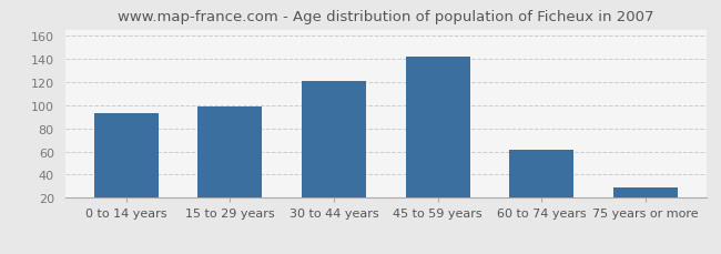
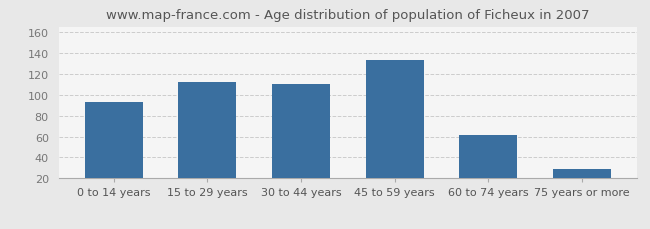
15 to 29 years: 99 -> 112
30 to 44 years: 121 -> 110
45 to 59 years: 142 -> 133
